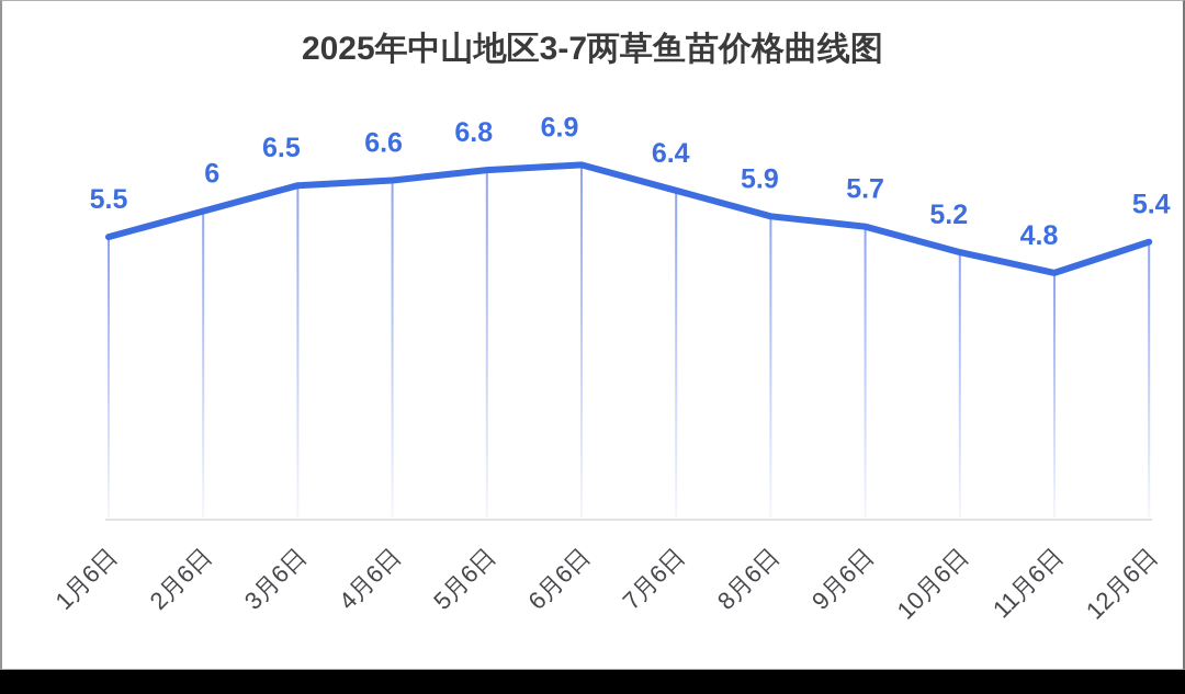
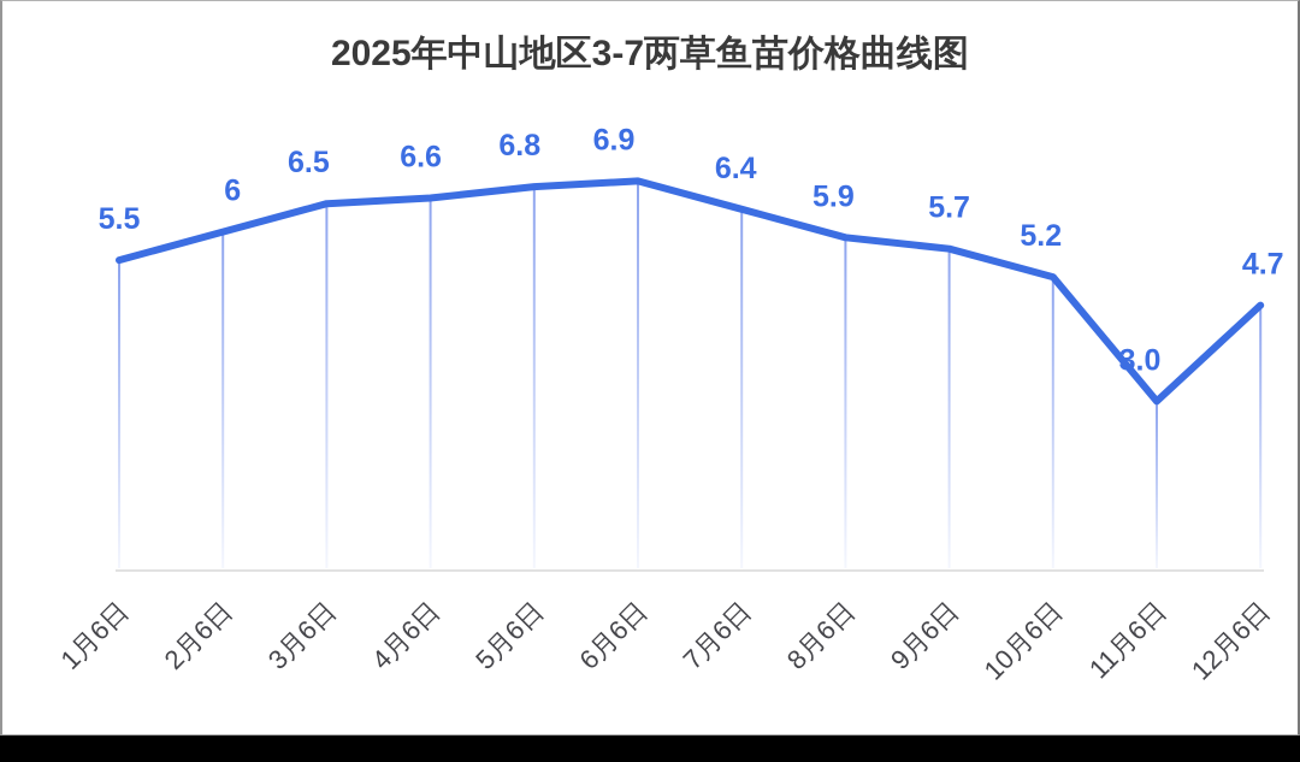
11月6日: 4.8 -> 3.0
12月6日: 5.4 -> 4.7
